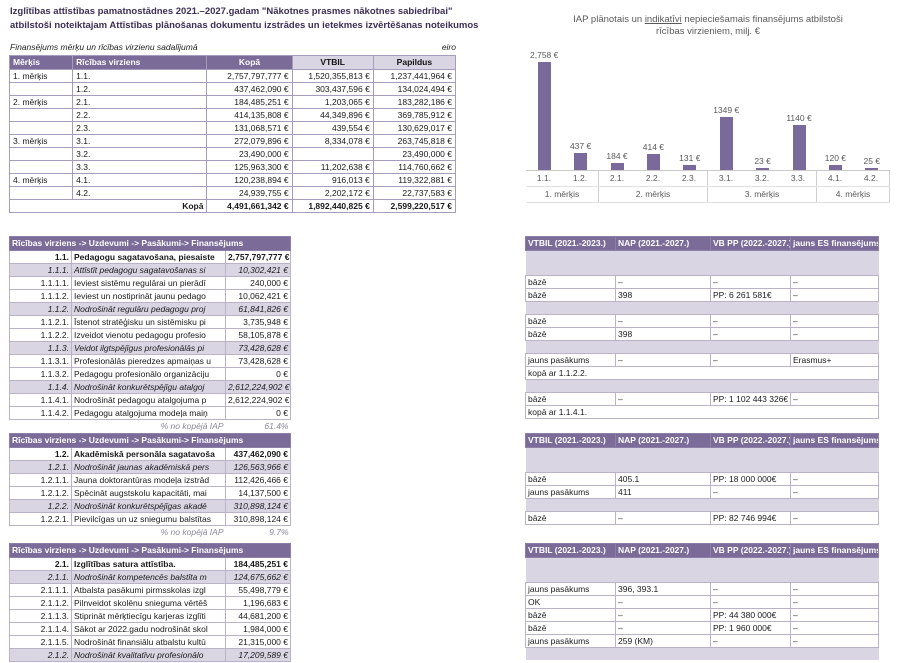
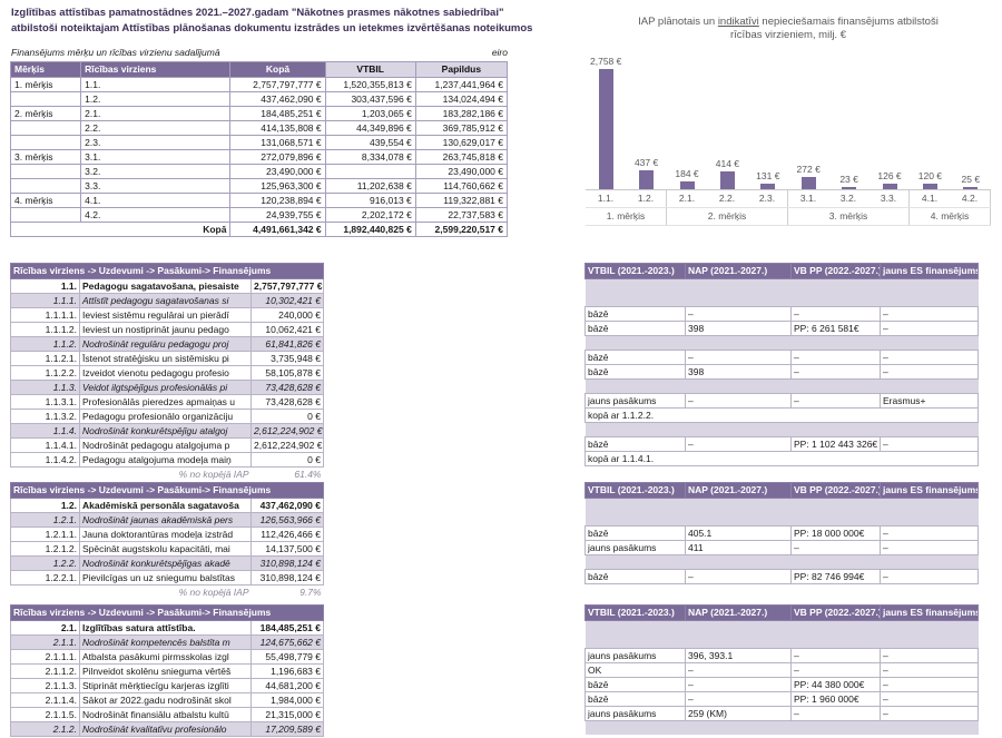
3.1.: 1349 -> 272
3.3.: 1140 -> 126
